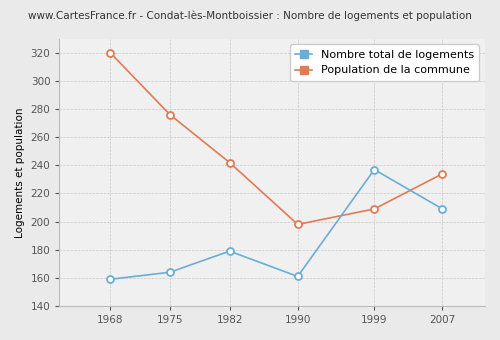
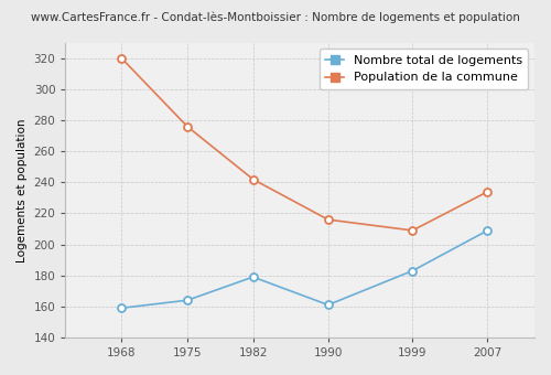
Population de la commune/1990: 198 -> 216
Nombre total de logements/1999: 237 -> 183
